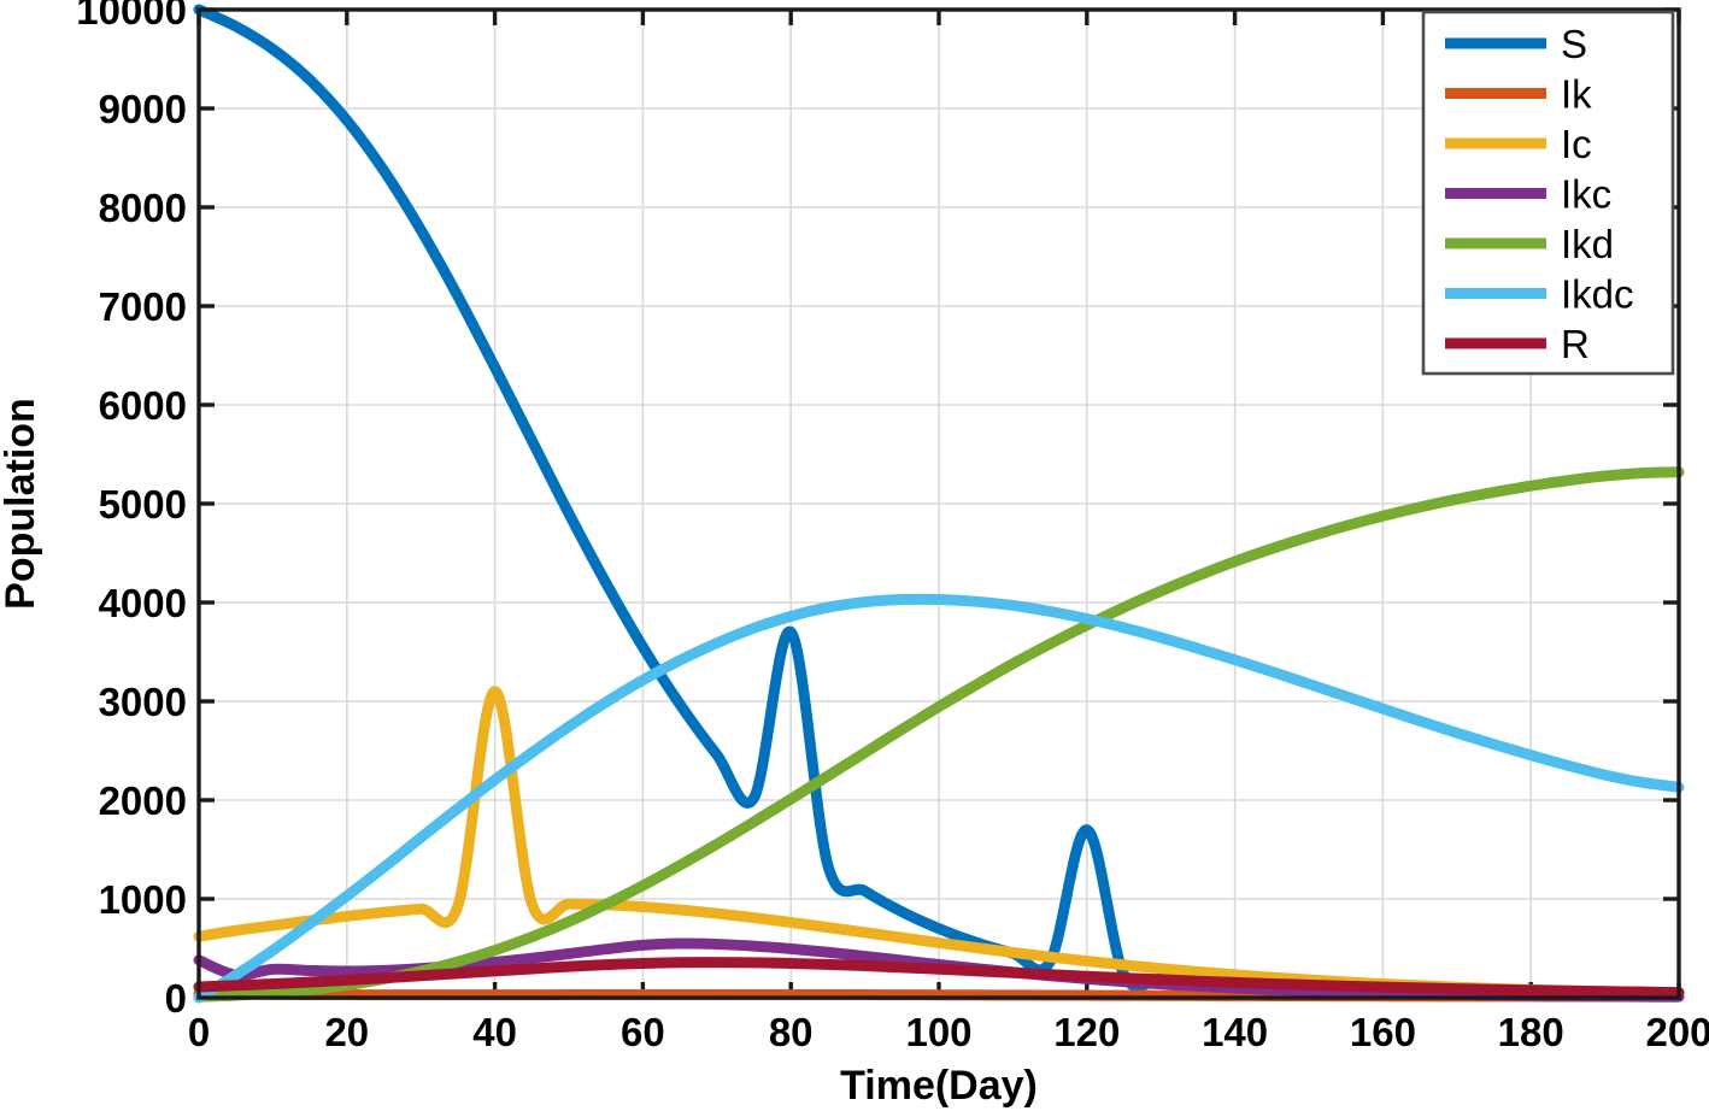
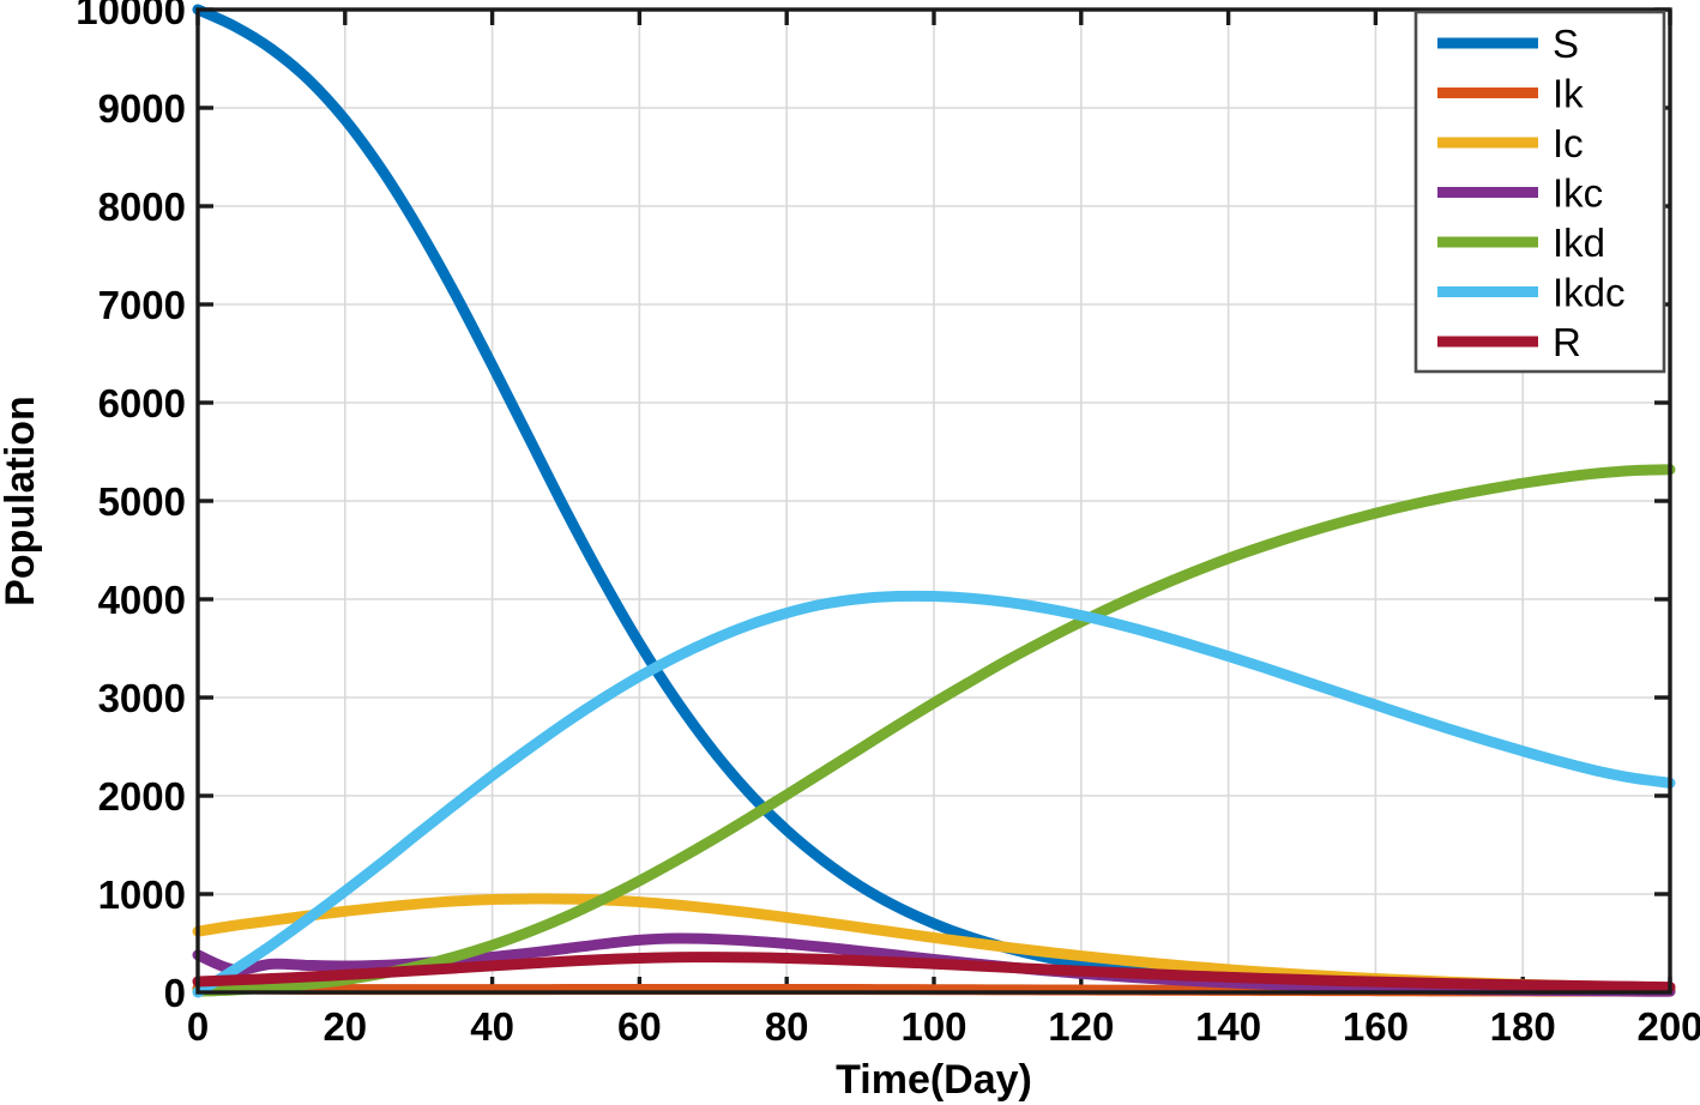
Ic/40: 3100 -> 900
S/80: 3700 -> 1600
S/120: 1700 -> 300
